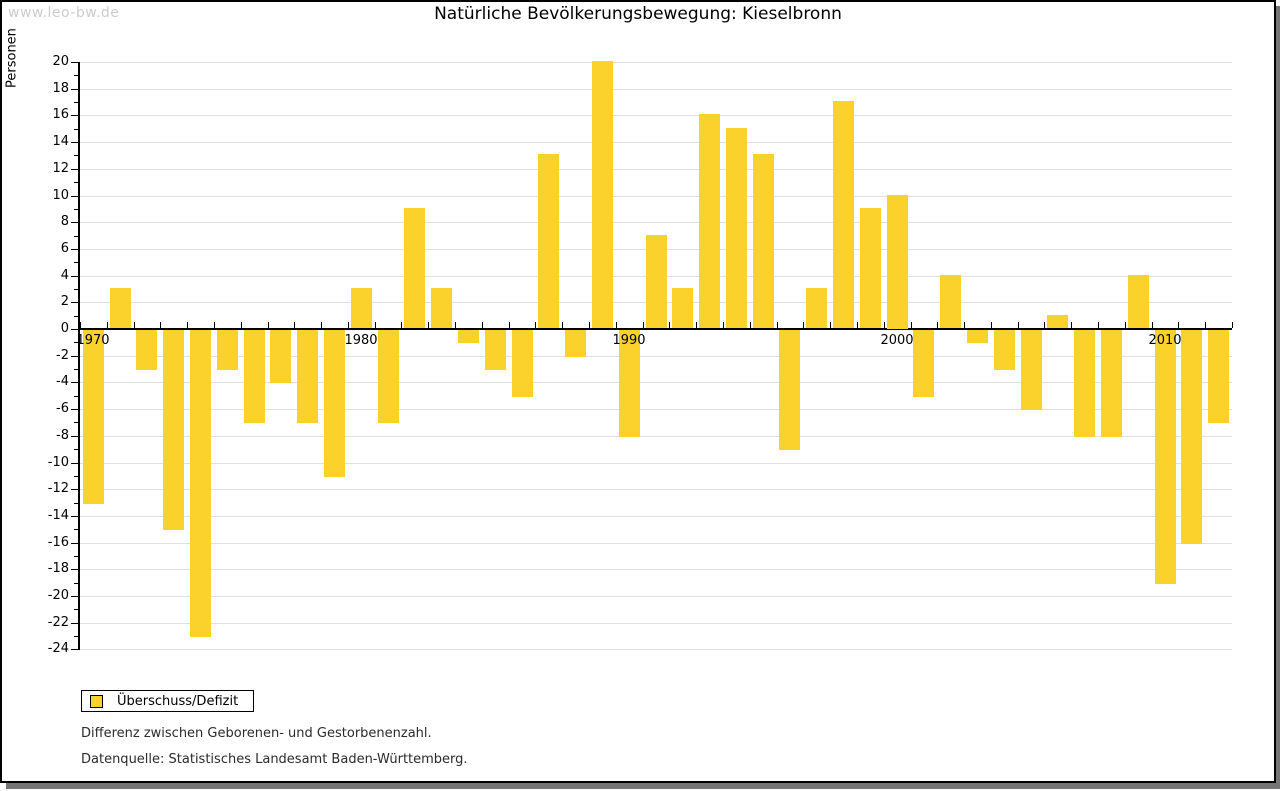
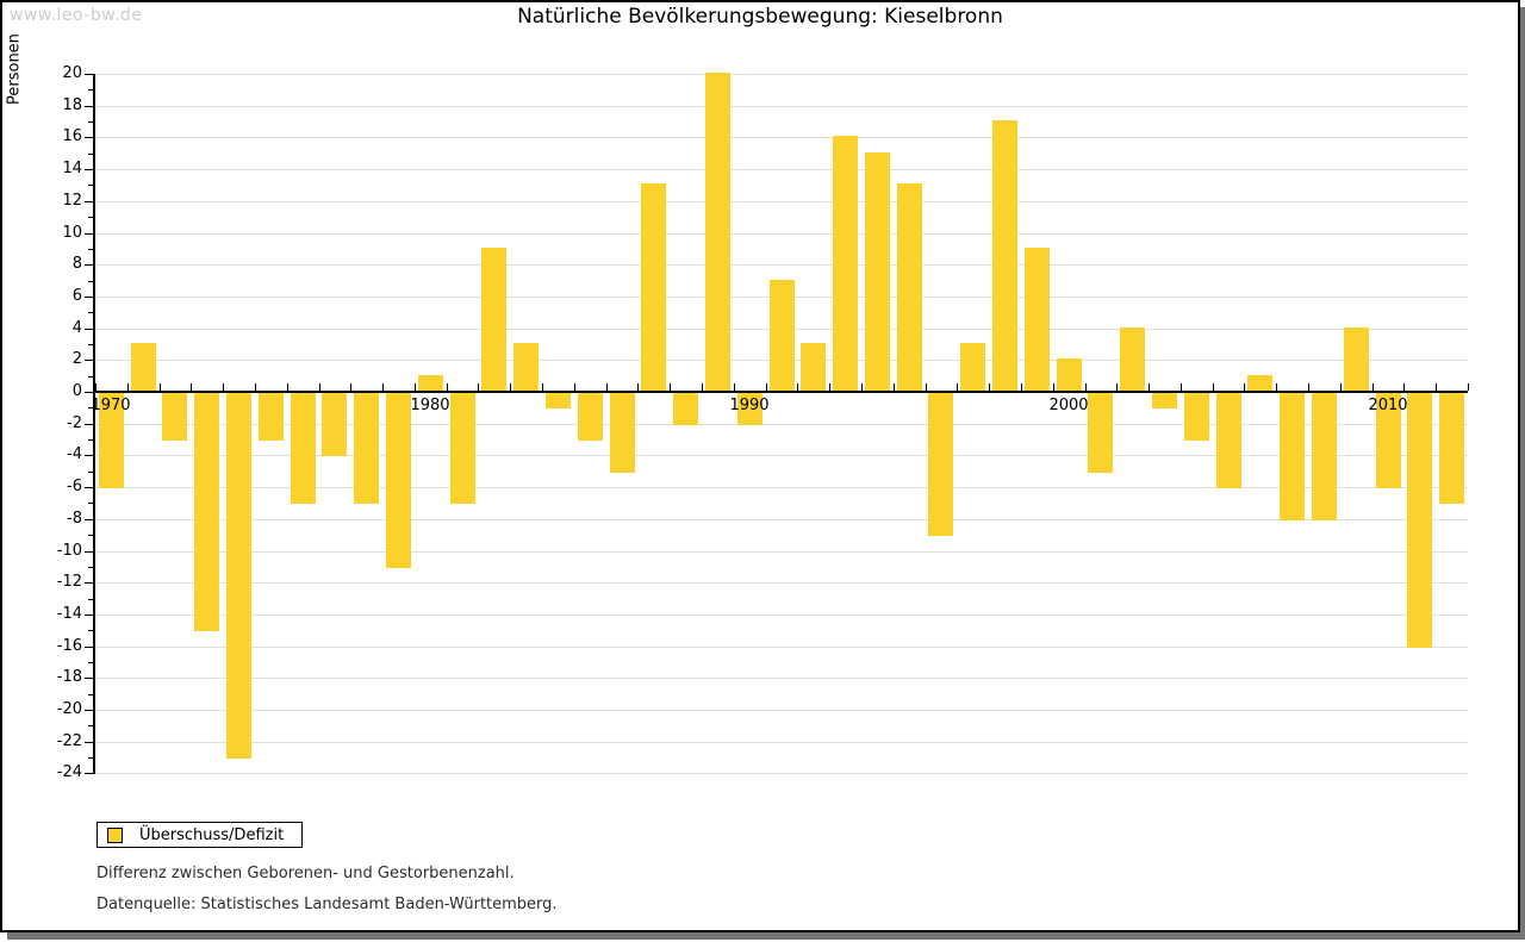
1970: -13 -> -6
1980: 3 -> 1
1990: -8 -> -2
2000: 10 -> 2
2010: -19 -> -6
